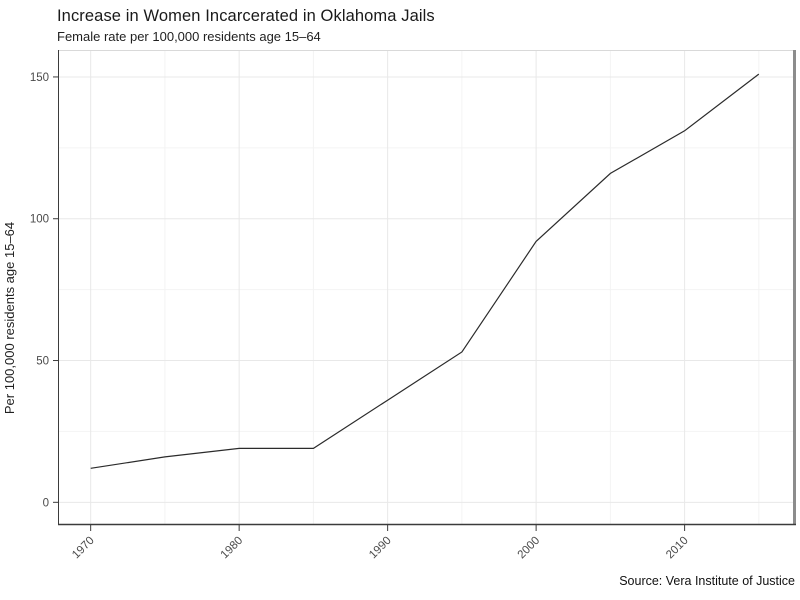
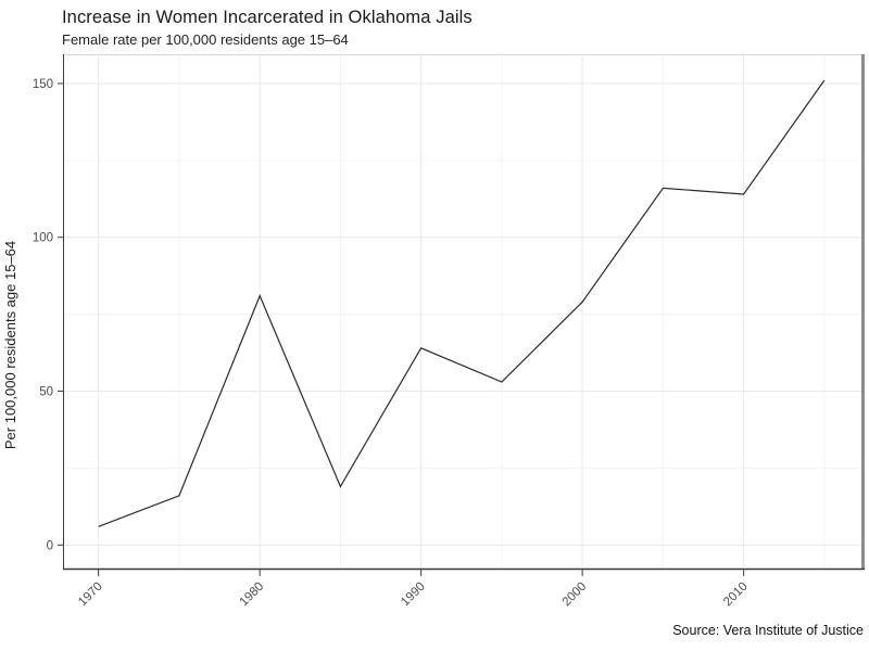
1970: 12 -> 6
1980: 19 -> 81
1990: 36 -> 64
2000: 92 -> 79
2010: 131 -> 114
